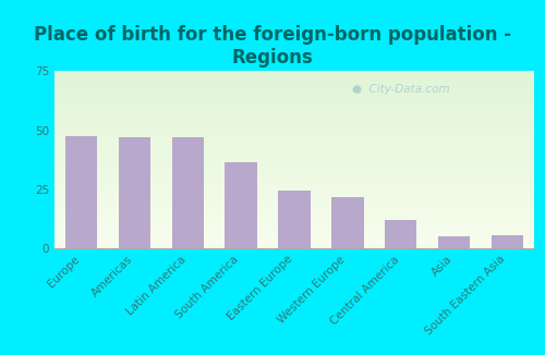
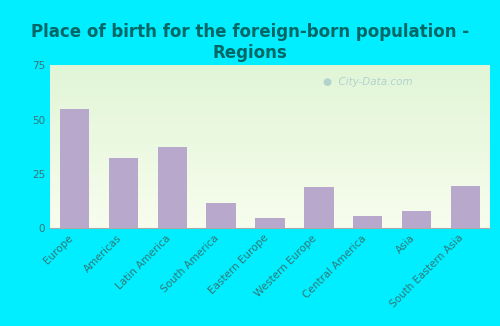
Europe: 47.5 -> 55.0
Americas: 47.0 -> 32.5
Latin America: 47.0 -> 37.5
South America: 36.5 -> 11.5
Eastern Europe: 24.5 -> 4.5
Western Europe: 21.5 -> 19.0
Central America: 12.0 -> 5.5
Asia: 5.0 -> 8.0
South Eastern Asia: 5.5 -> 19.5
